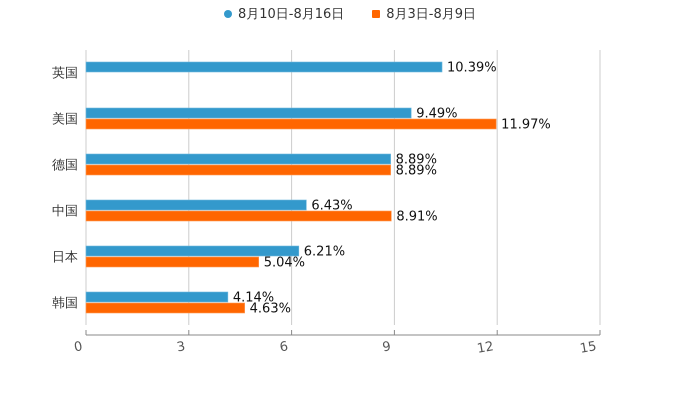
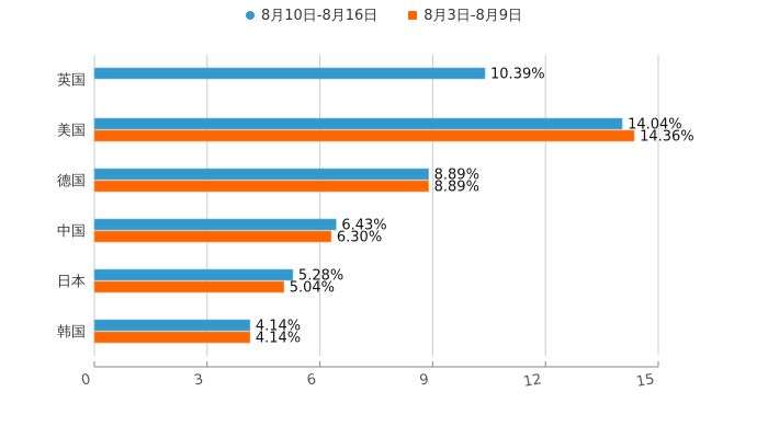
8月10日-8月16日/美国: 9.49% -> 14.04%
8月3日-8月9日/美国: 11.97% -> 14.36%
8月3日-8月9日/中国: 8.91% -> 6.30%
8月10日-8月16日/日本: 6.21% -> 5.28%
8月3日-8月9日/韩国: 4.63% -> 4.14%
